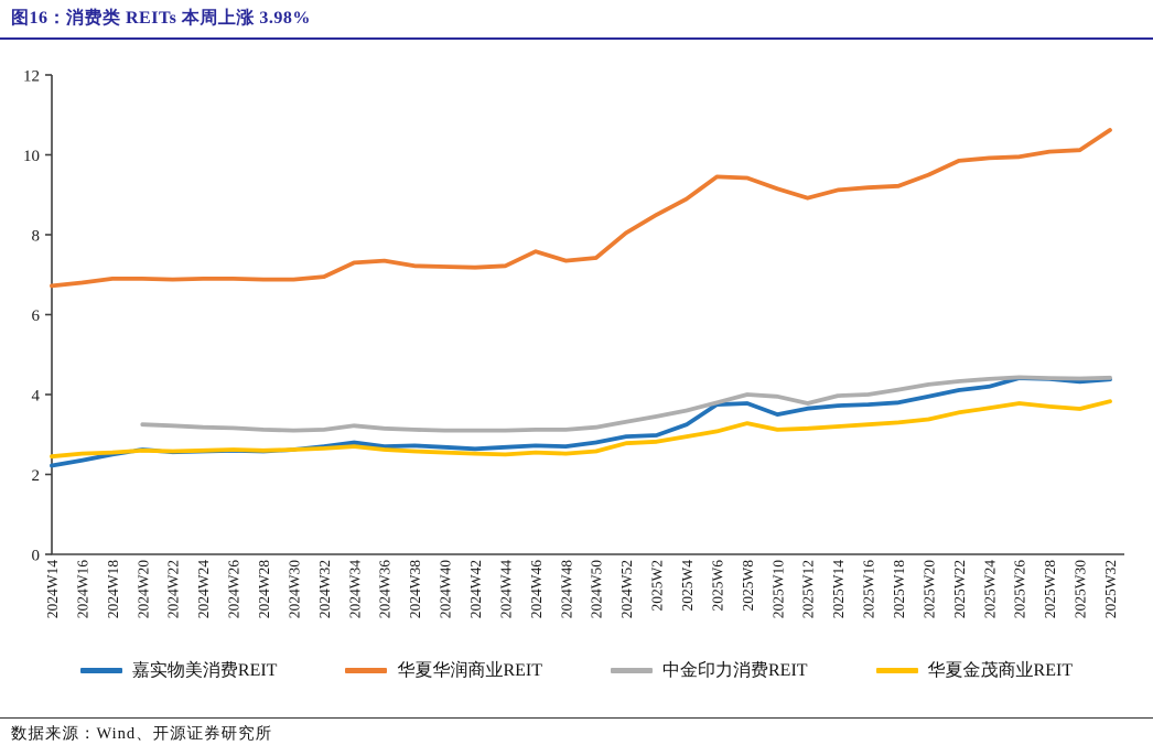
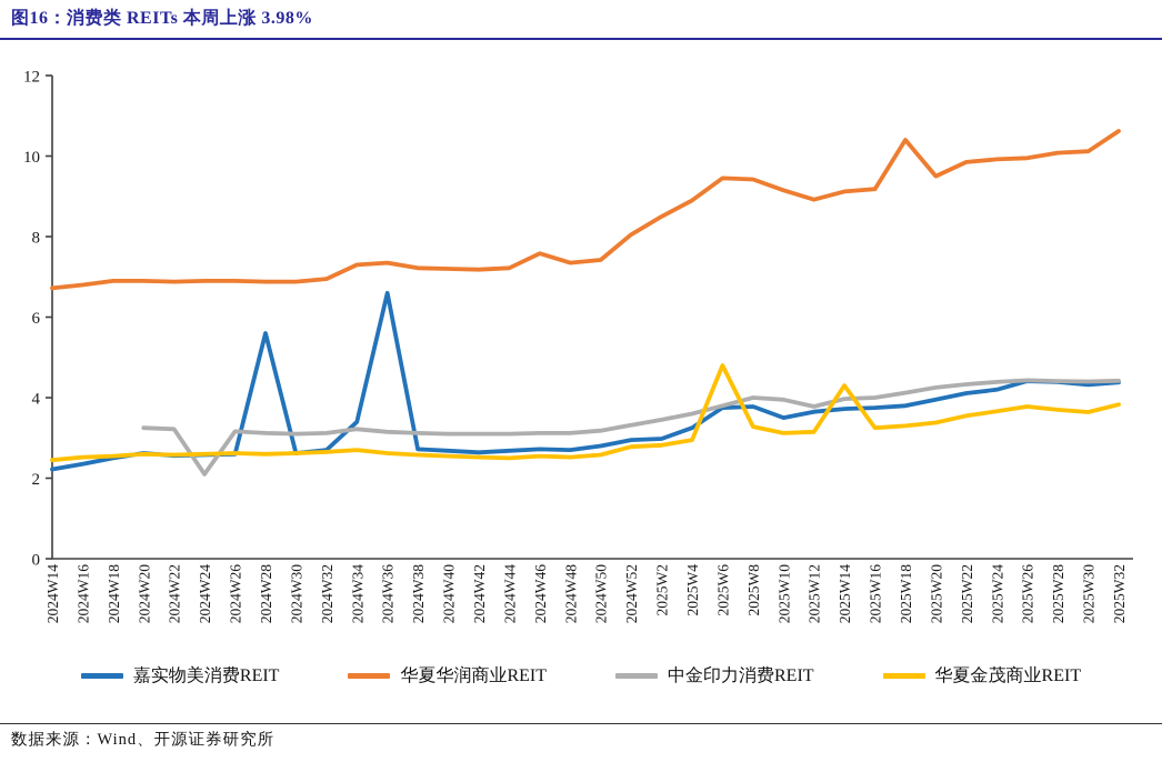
中金印力消费REIT/2024W24: 3.2 -> 2.1
嘉实物美消费REIT/2024W28: 2.6 -> 5.6
嘉实物美消费REIT/2024W34: 2.8 -> 3.4
嘉实物美消费REIT/2024W36: 2.7 -> 6.6
华夏金茂商业REIT/2025W6: 3.1 -> 4.8
华夏金茂商业REIT/2025W14: 3.2 -> 4.3
华夏华润商业REIT/2025W18: 9.2 -> 10.4
